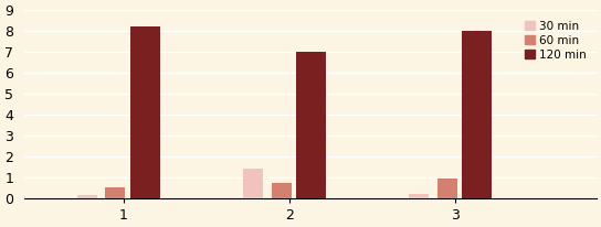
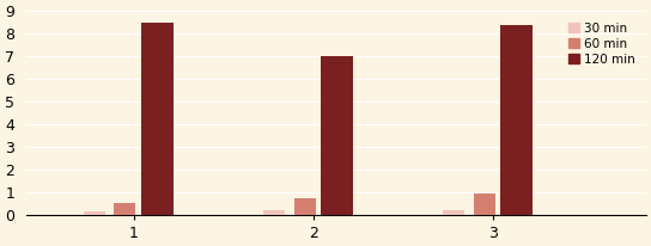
120 min/1: 8.2 -> 8.5
30 min/2: 1.4 -> 0.2
120 min/3: 8.0 -> 8.4
